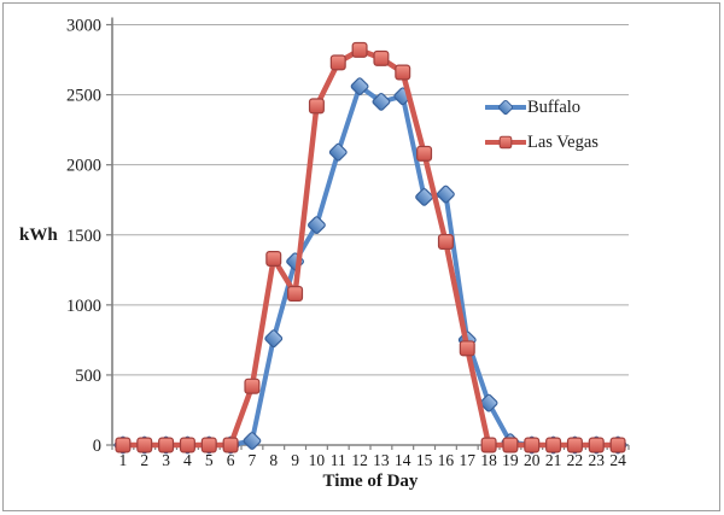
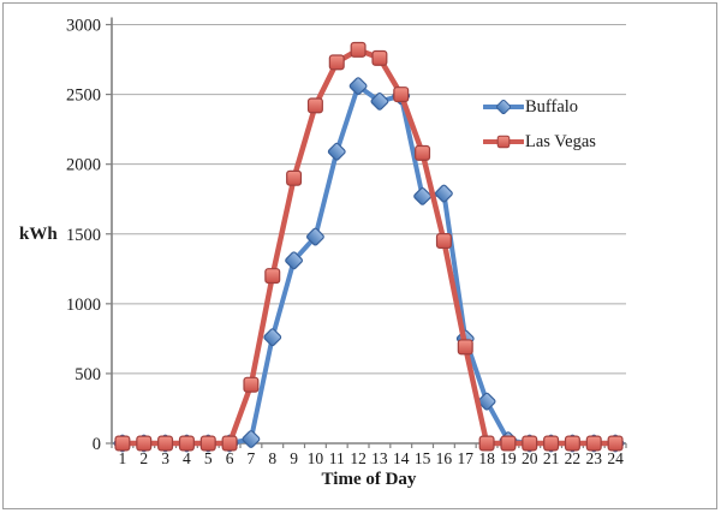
Las Vegas/8: 1330 -> 1200
Las Vegas/9: 1080 -> 1900
Buffalo/10: 1570 -> 1480
Las Vegas/14: 2660 -> 2500
